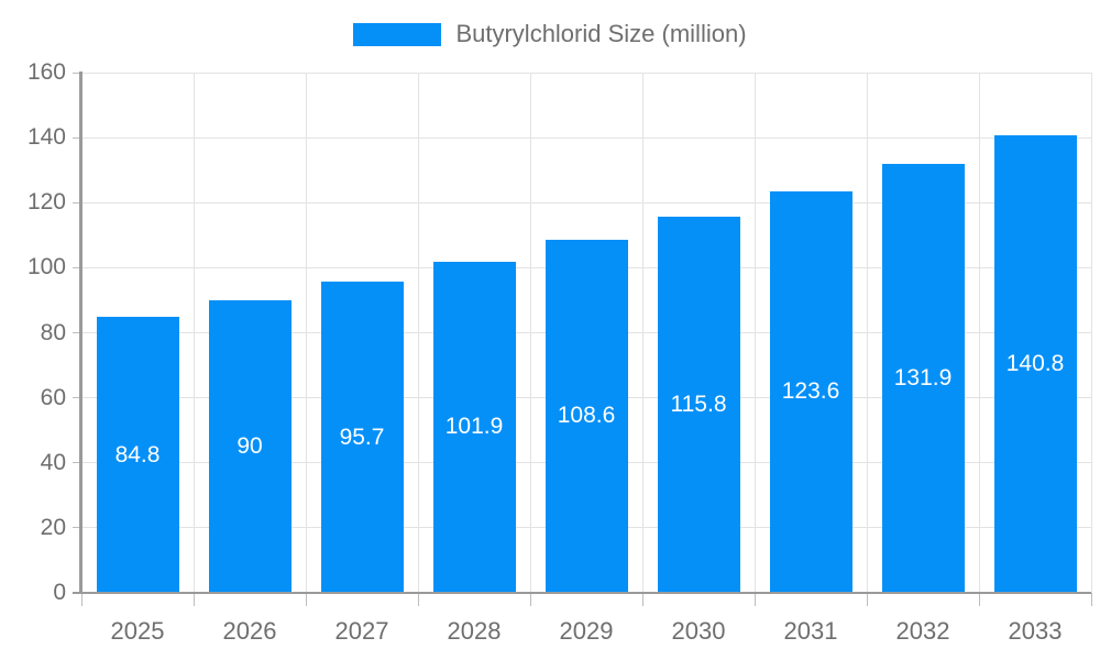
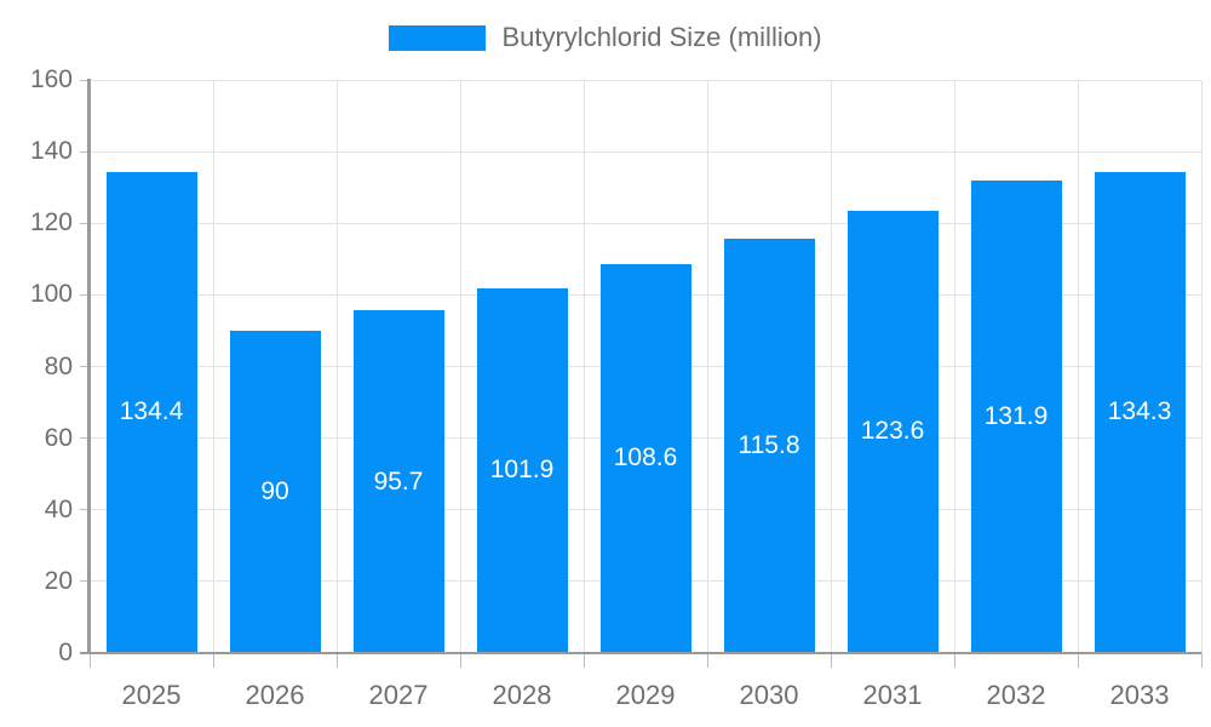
2025: 84.8 -> 134.4
2033: 140.8 -> 134.3
